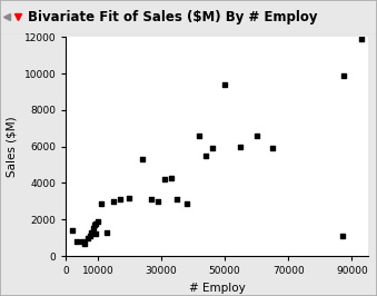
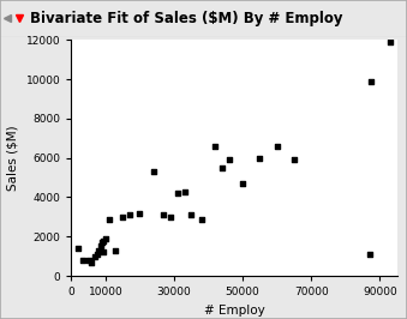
50000: 9400 -> 4700
